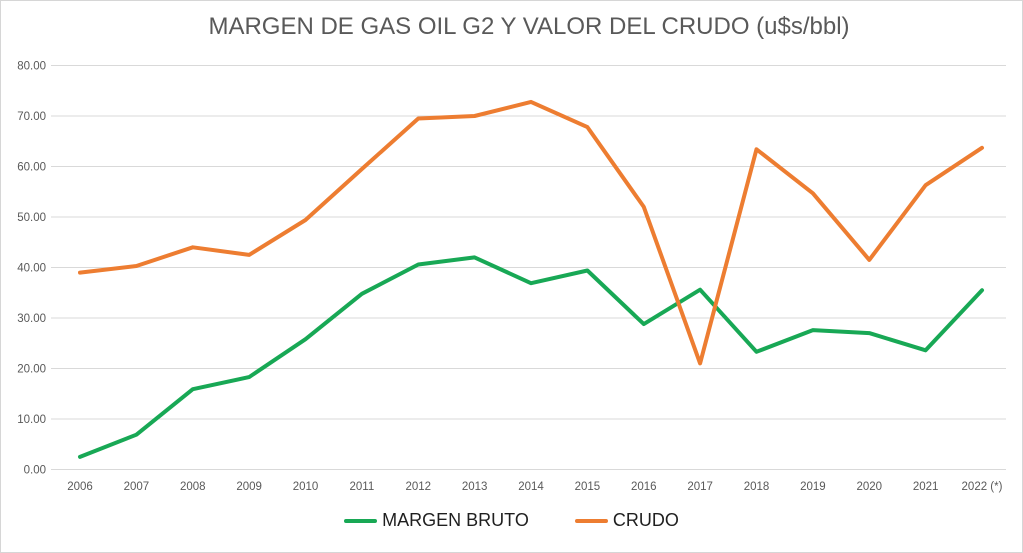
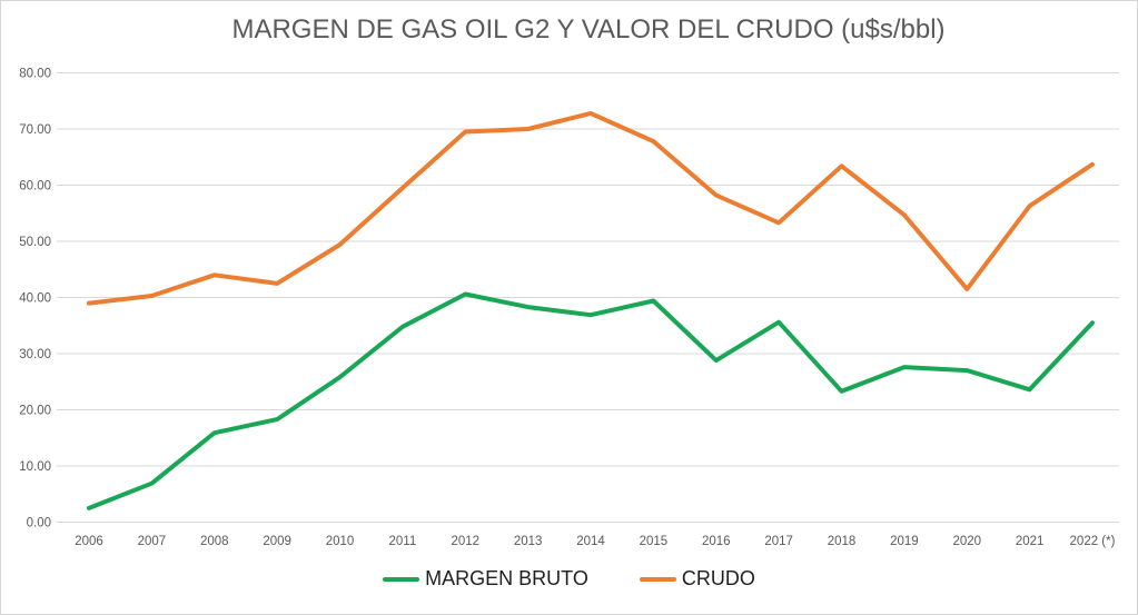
MARGEN BRUTO/2013: 42 -> 38
CRUDO/2016: 52 -> 58
CRUDO/2017: 21 -> 53
